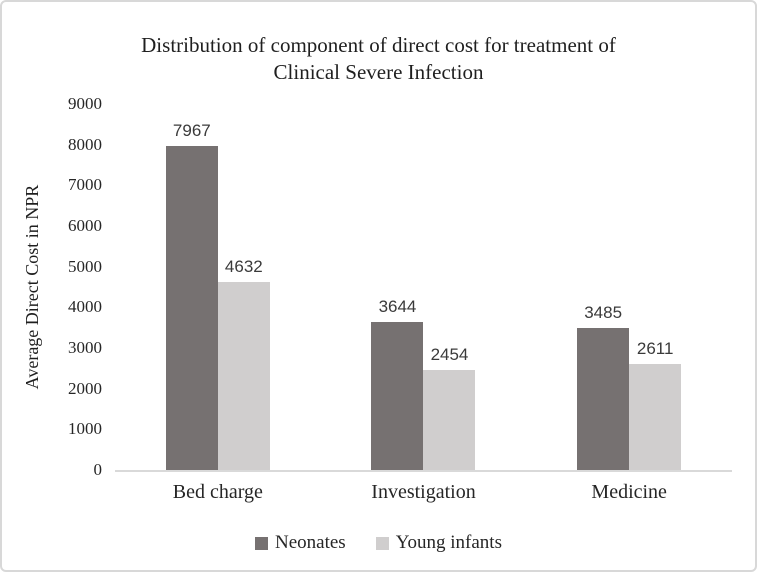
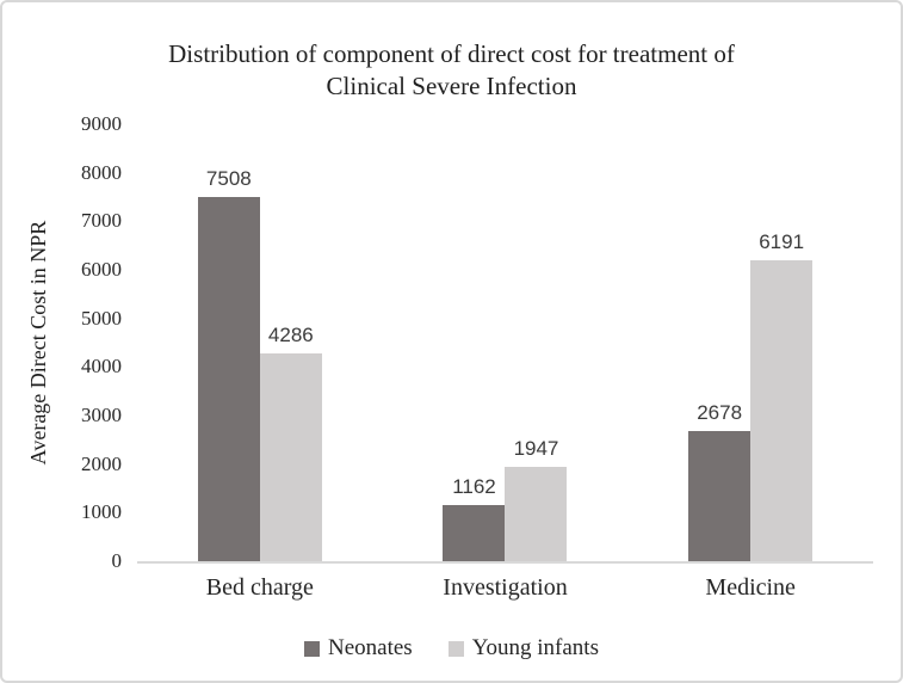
Neonates/Bed charge: 7967 -> 7508
Young infants/Bed charge: 4632 -> 4286
Neonates/Investigation: 3644 -> 1162
Young infants/Investigation: 2454 -> 1947
Neonates/Medicine: 3485 -> 2678
Young infants/Medicine: 2611 -> 6191
